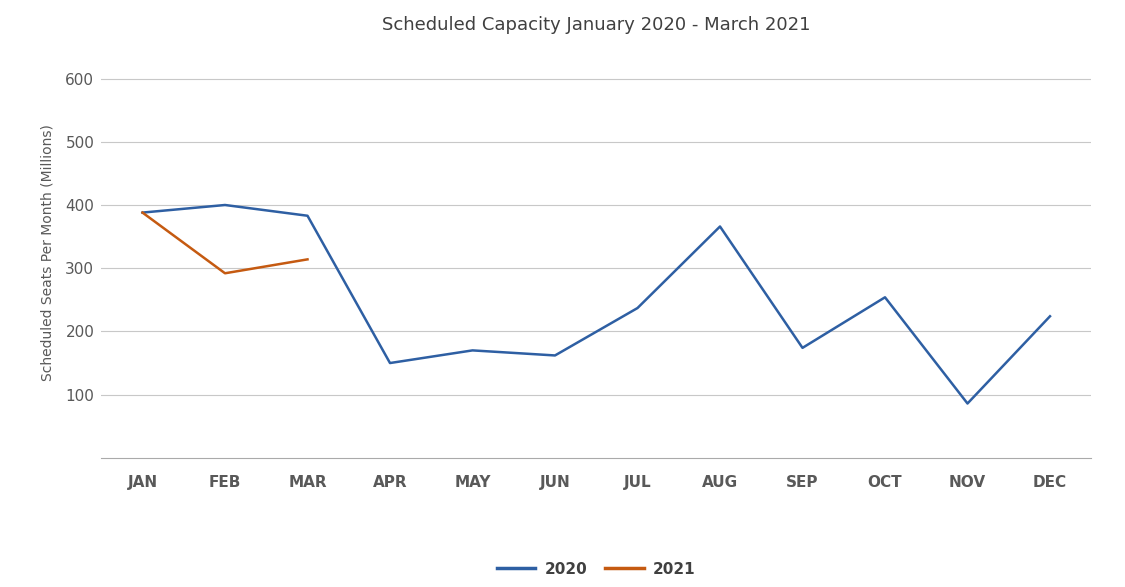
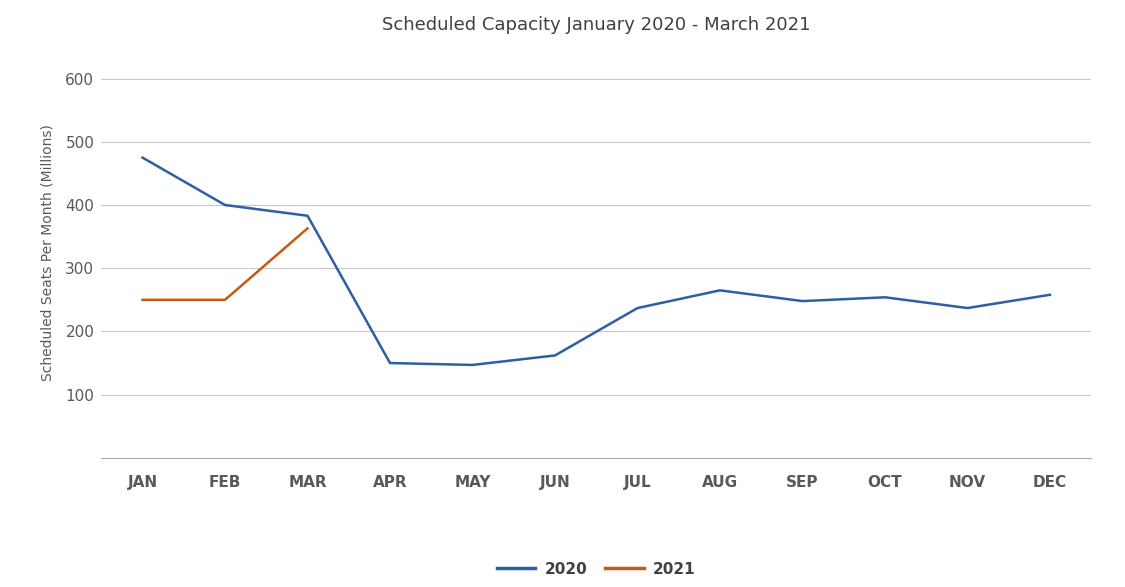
2020/JAN: 388 -> 475
2021/JAN: 388 -> 250
2021/FEB: 292 -> 250
2021/MAR: 314 -> 363
2020/MAY: 170 -> 147
2020/AUG: 366 -> 265
2020/SEP: 174 -> 248
2020/NOV: 86 -> 237
2020/DEC: 224 -> 258
